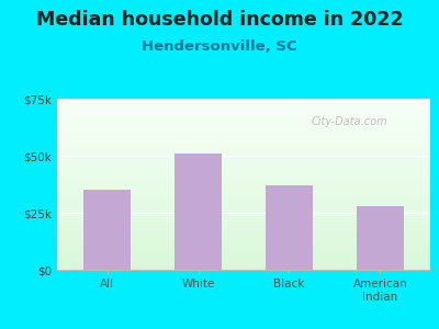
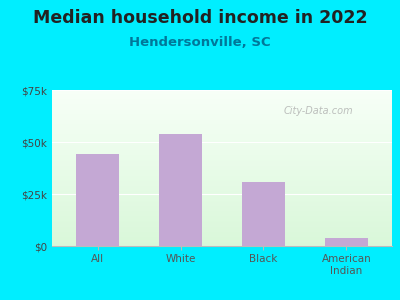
All: $35k -> $44k
White: $51k -> $54k
Black: $37k -> $31k
American Indian: $28k -> $4k
